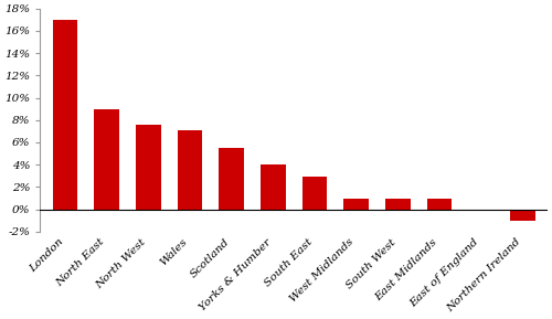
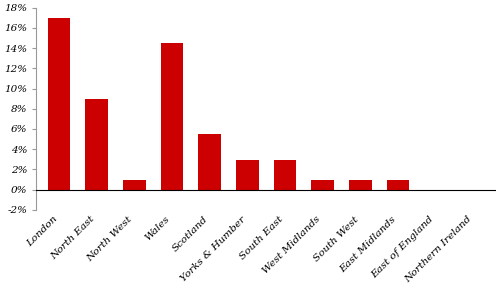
North West: 7.6% -> 1.0%
Wales: 7.1% -> 14.5%
Yorks & Humber: 4.0% -> 2.9%
Northern Ireland: -1.0% -> -0.1%
